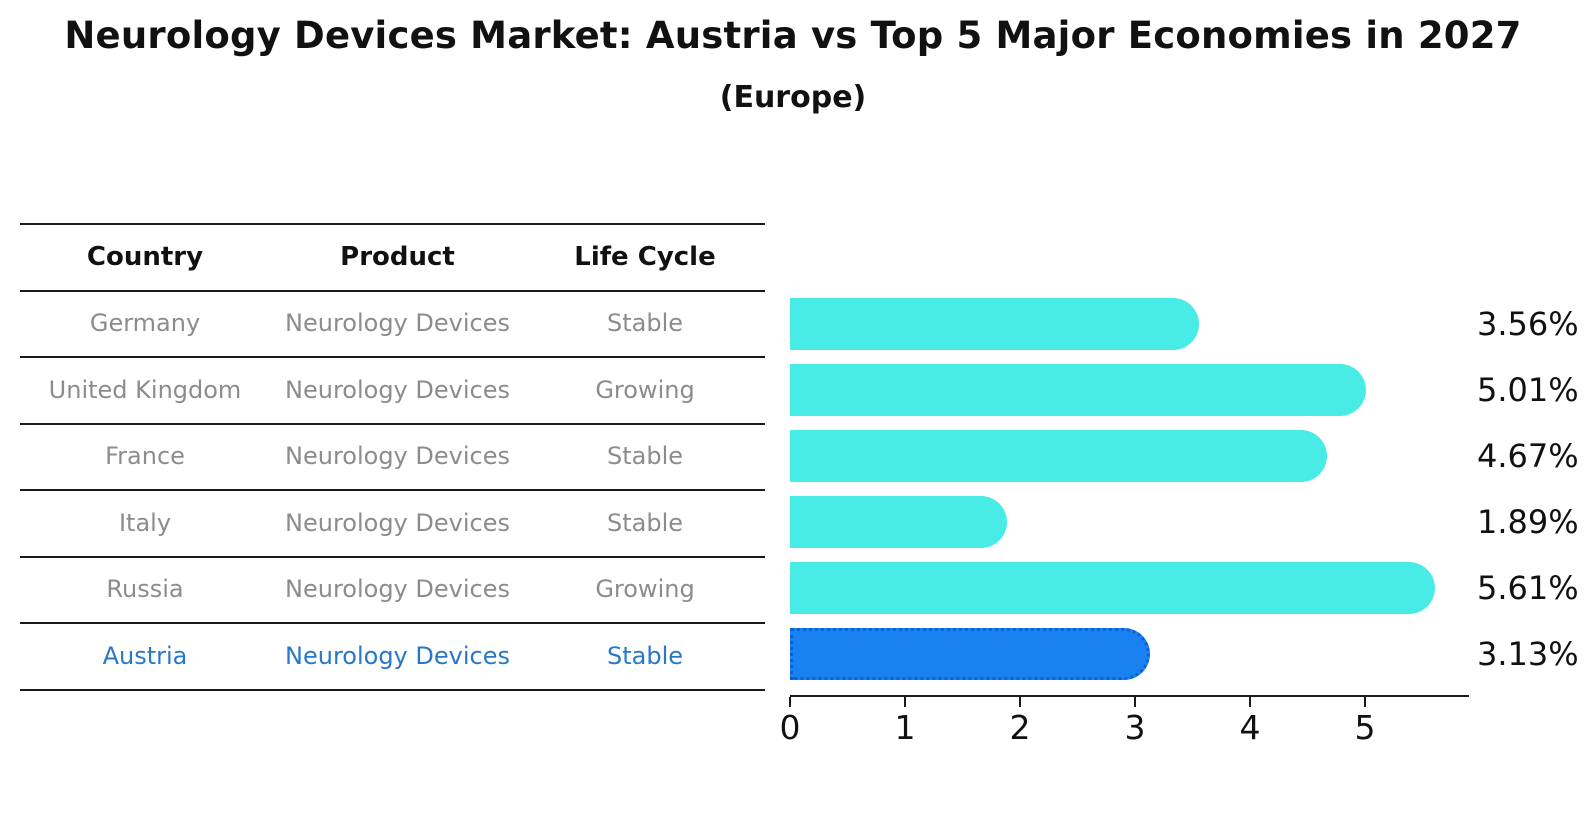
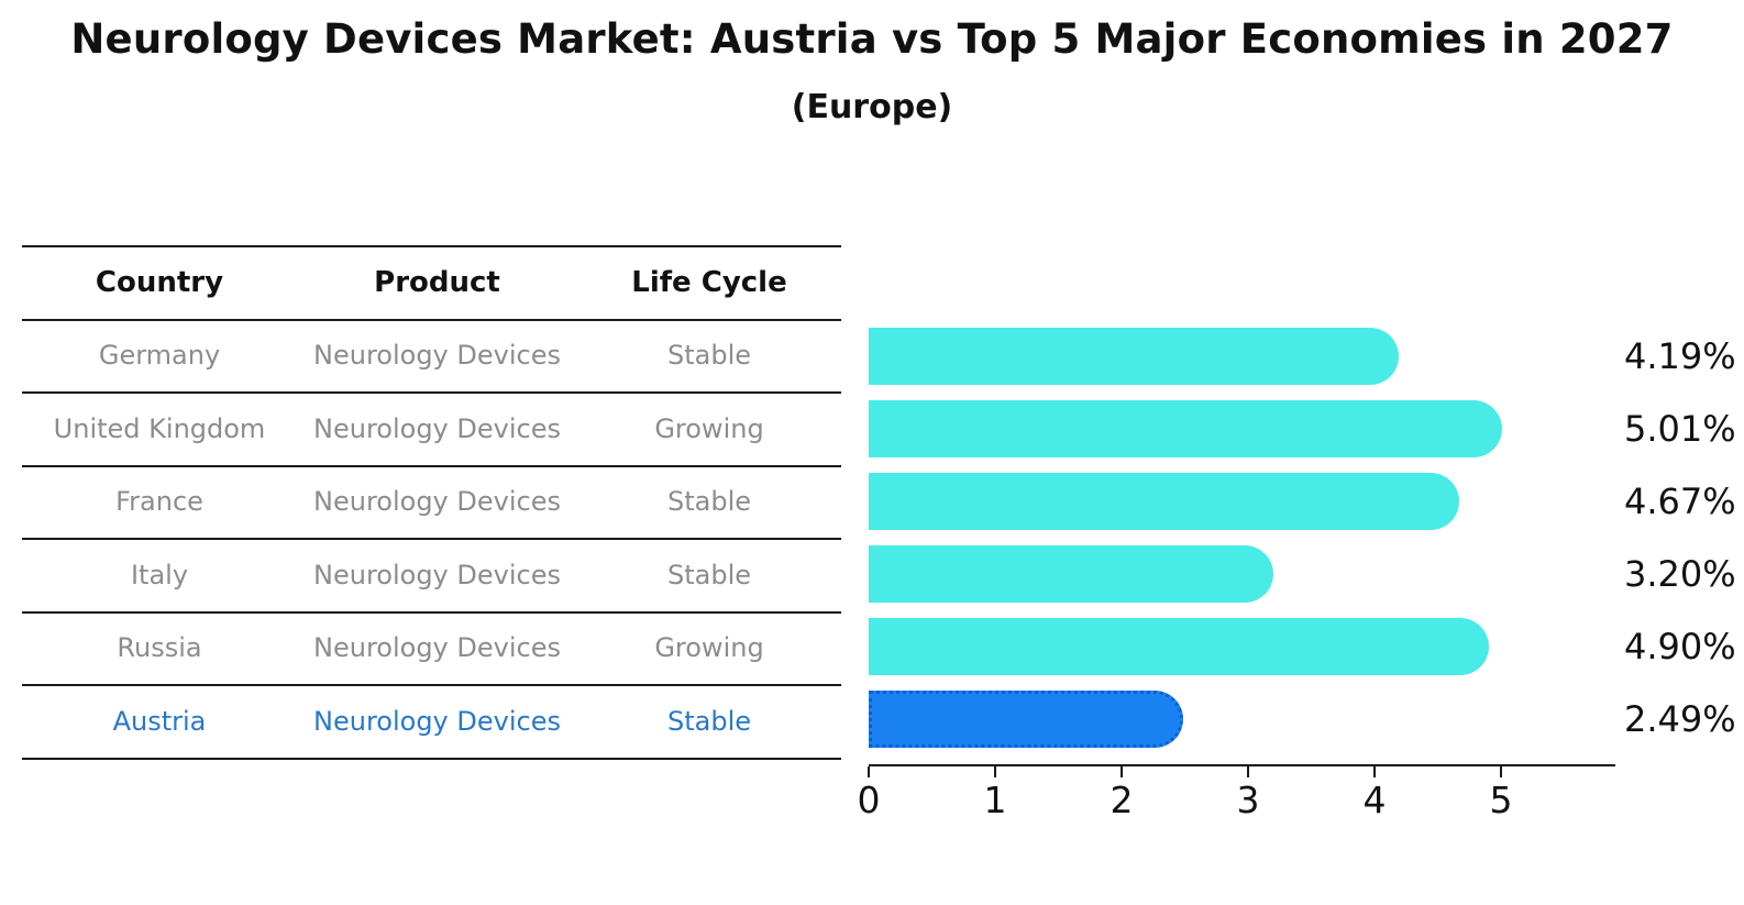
Germany: 3.56% -> 4.19%
Italy: 1.89% -> 3.20%
Russia: 5.61% -> 4.90%
Austria: 3.13% -> 2.49%
